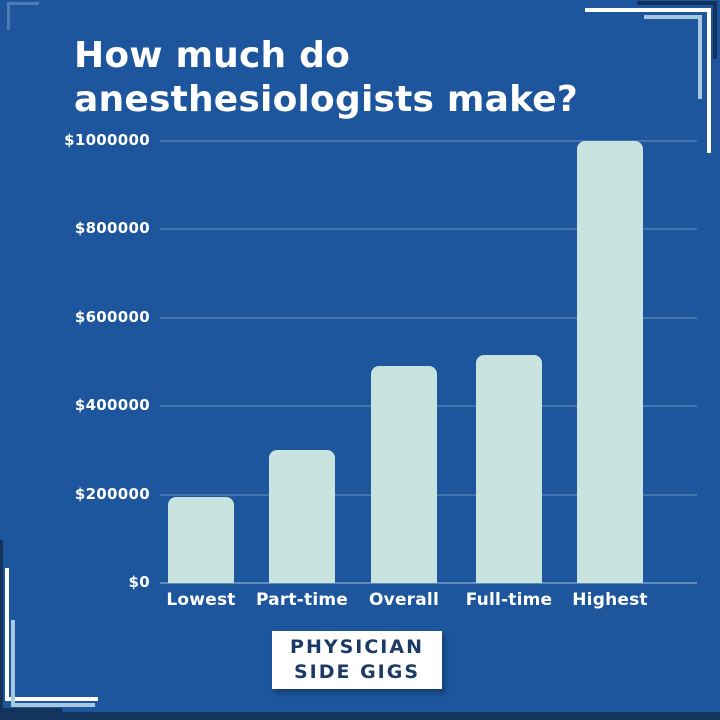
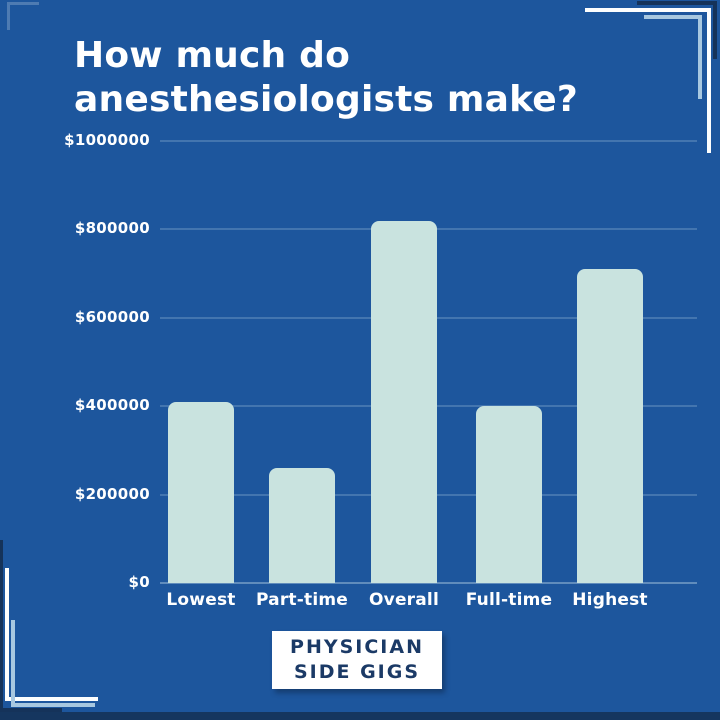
Lowest: $200000 -> $410000
Part-time: $300000 -> $260000
Overall: $490000 -> $820000
Full-time: $520000 -> $400000
Highest: $1000000 -> $710000
